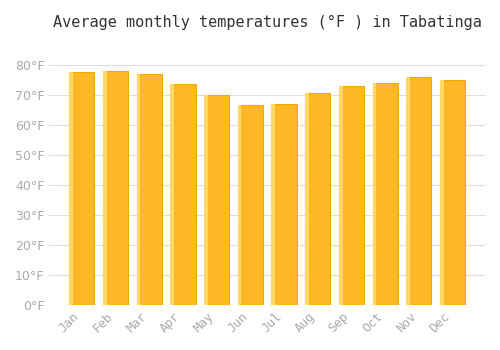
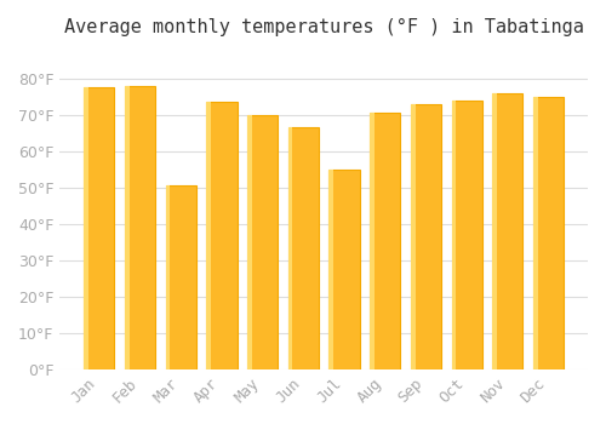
Mar: 77.0°F -> 50.5°F
Jul: 67.0°F -> 55.0°F
